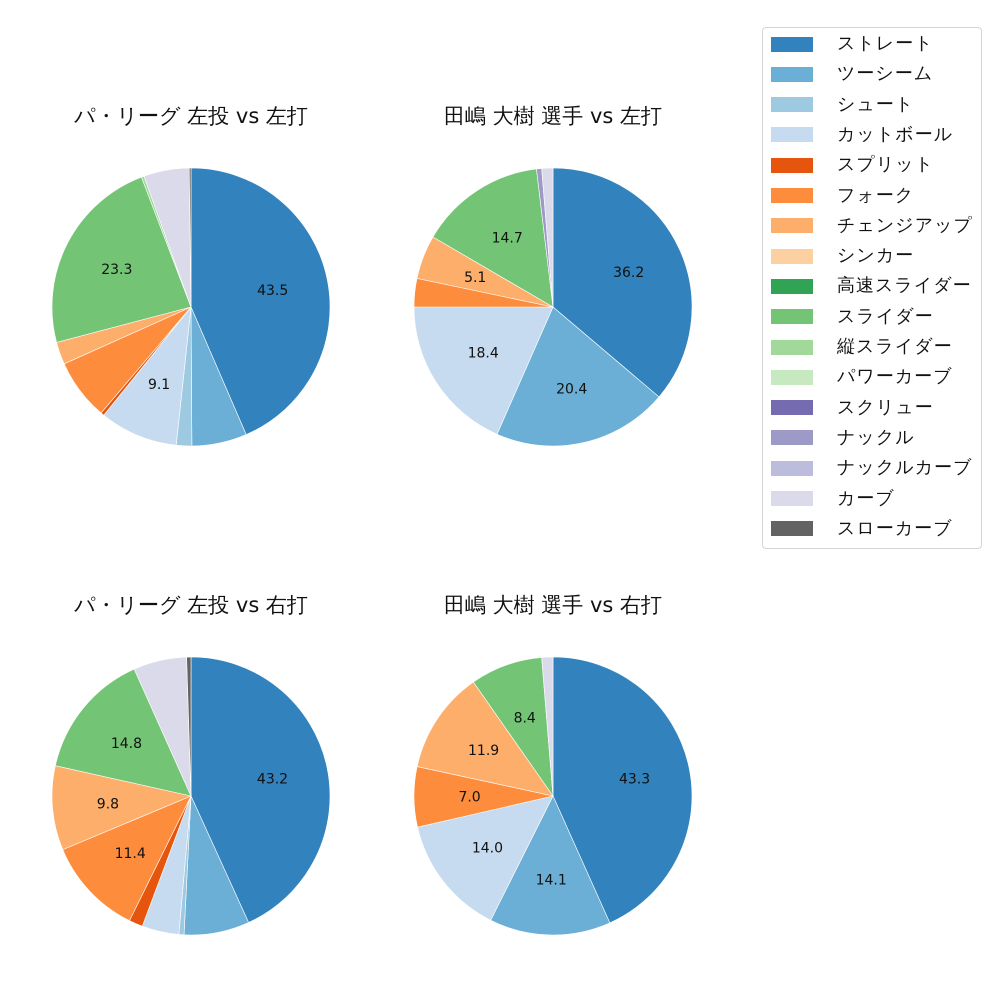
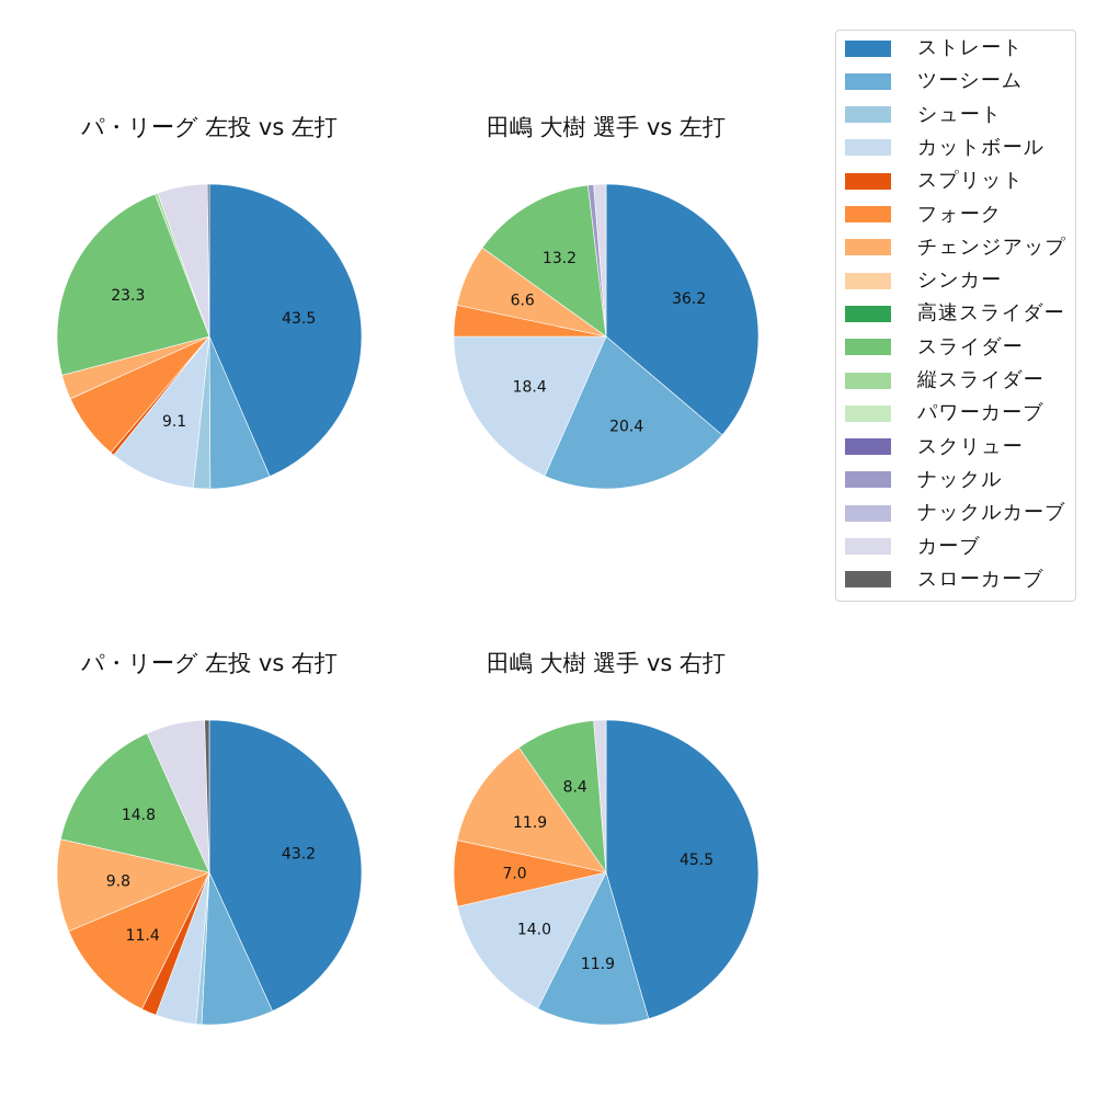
田嶋 大樹 選手 vs 左打/チェンジアップ: 5.1 -> 6.6
田嶋 大樹 選手 vs 左打/スライダー: 14.7 -> 13.2
田嶋 大樹 選手 vs 右打/ストレート: 43.3 -> 45.5
田嶋 大樹 選手 vs 右打/ツーシーム: 14.1 -> 11.9
